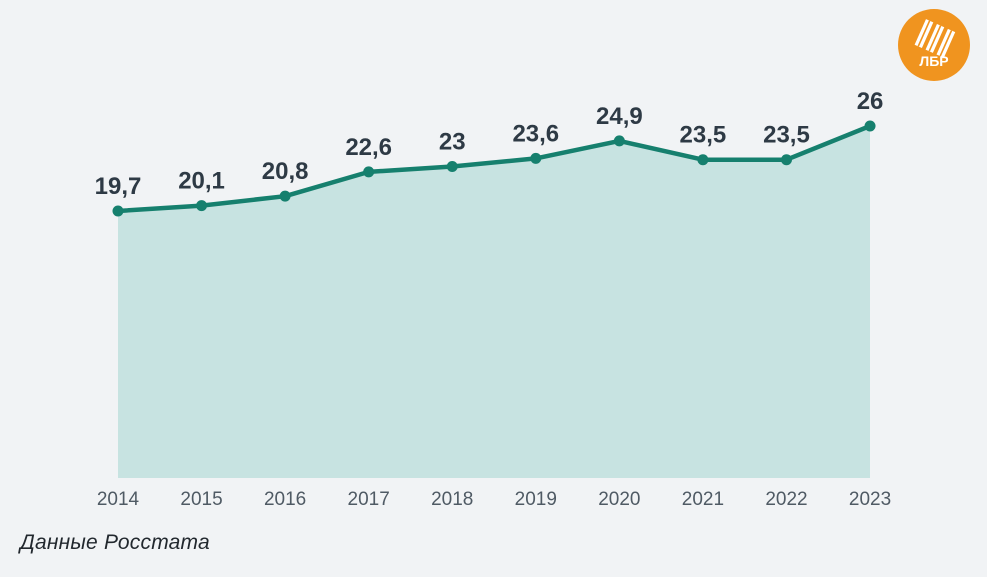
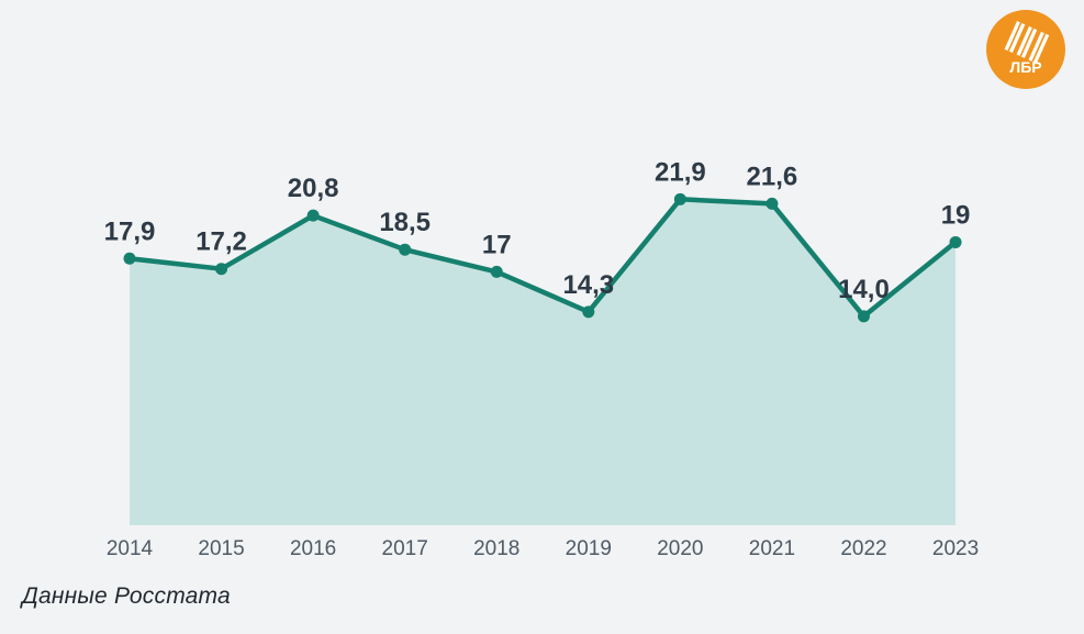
2014: 19,7 -> 17,9
2015: 20,1 -> 17,2
2017: 22,6 -> 18,5
2018: 23 -> 17
2019: 23,6 -> 14,3
2020: 24,9 -> 21,9
2021: 23,5 -> 21,6
2022: 23,5 -> 14,0
2023: 26 -> 19
